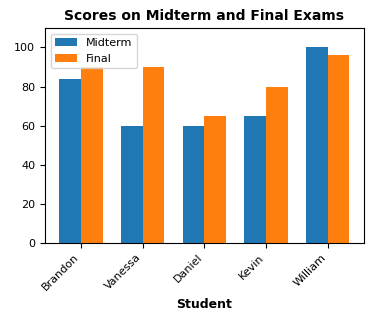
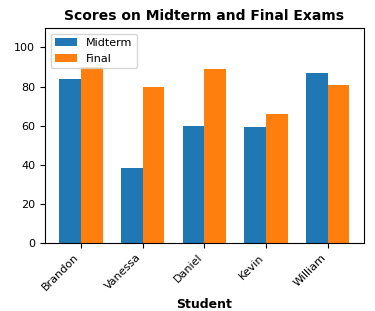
Midterm/Vanessa: 60 -> 38
Final/Vanessa: 90 -> 80
Final/Daniel: 65 -> 89
Midterm/Kevin: 65 -> 59
Final/Kevin: 80 -> 66
Midterm/William: 100 -> 87
Final/William: 96 -> 81
